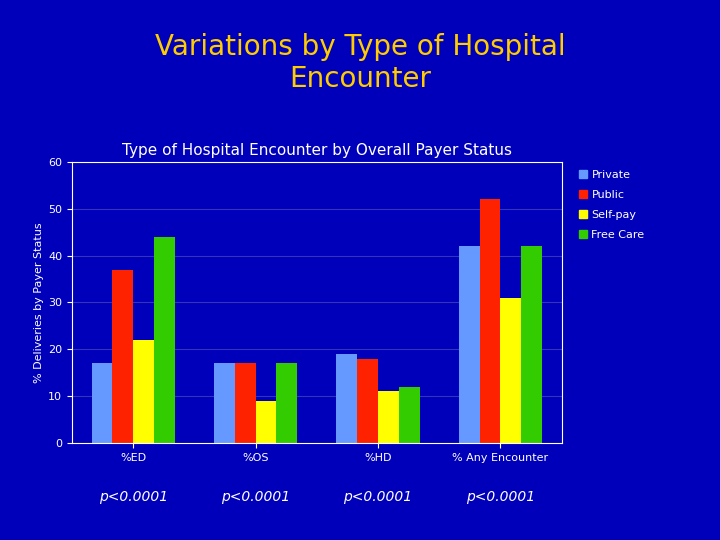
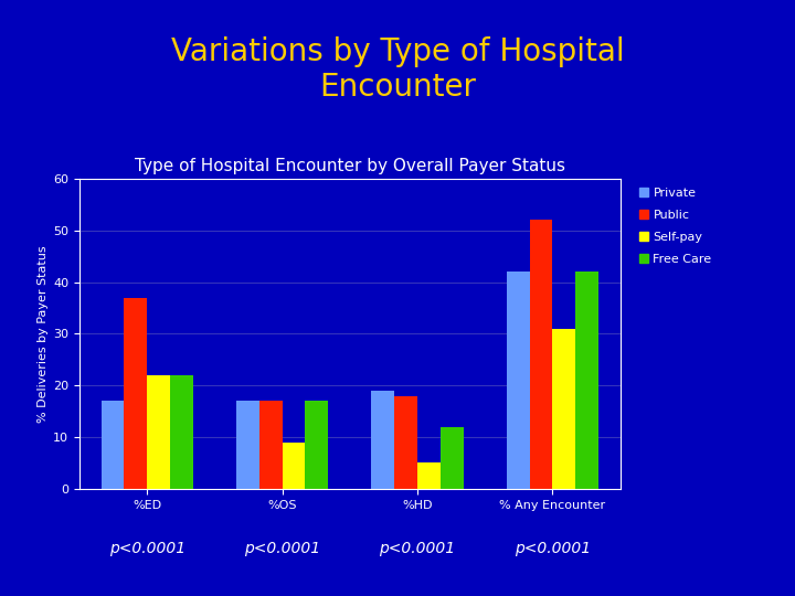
Free Care/%ED: 44 -> 22
Self-pay/%HD: 11 -> 5
